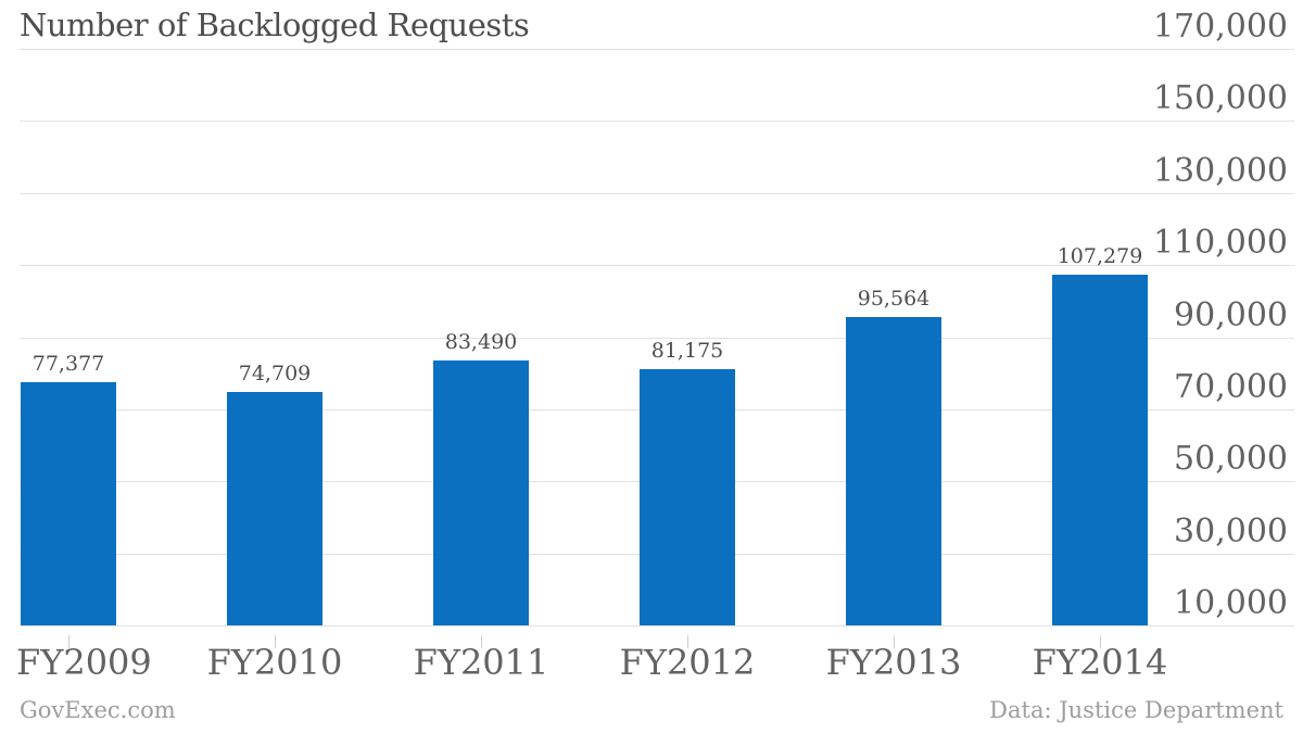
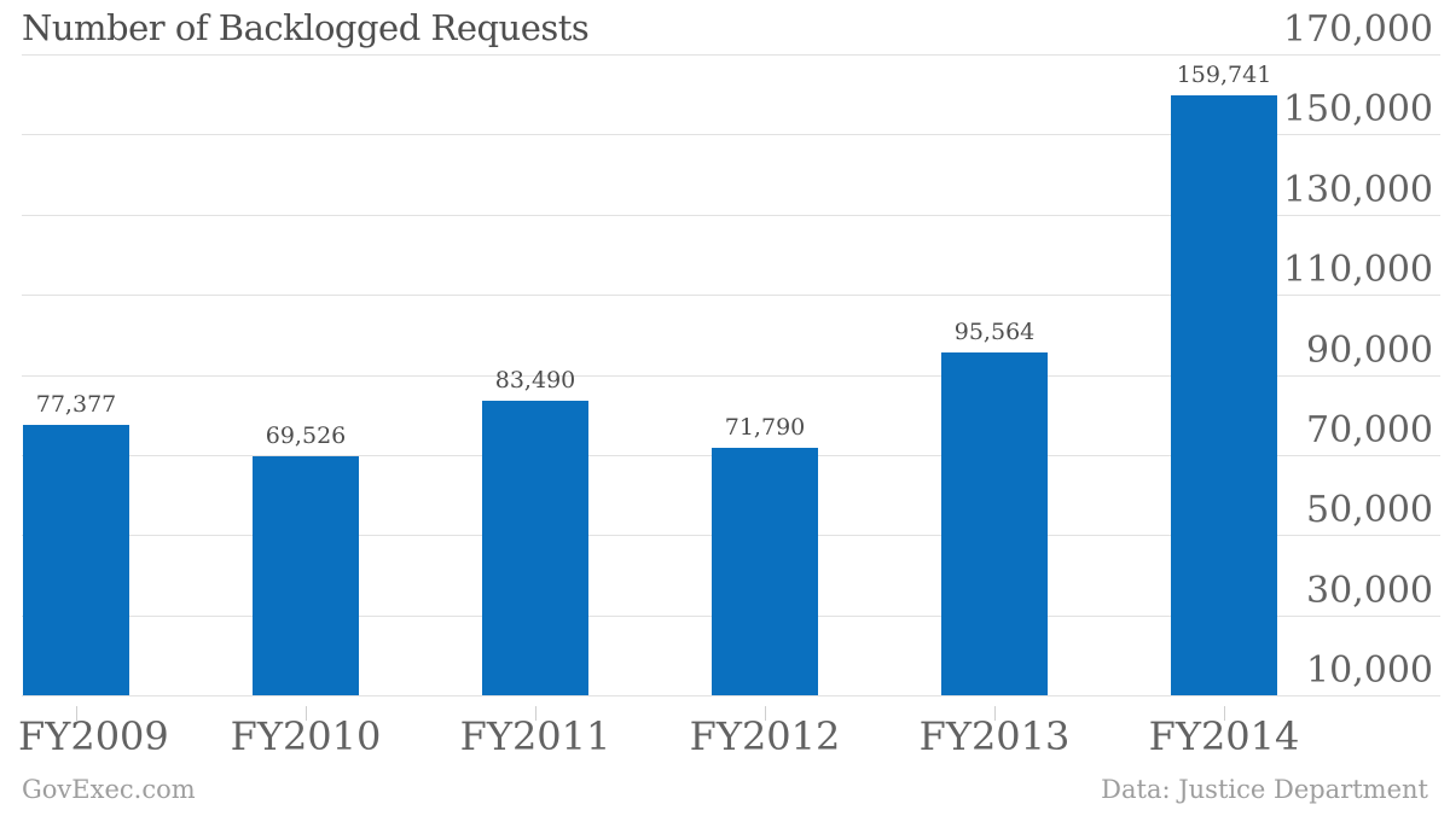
FY2010: 74,709 -> 69,526
FY2012: 81,175 -> 71,790
FY2014: 107,279 -> 159,741
